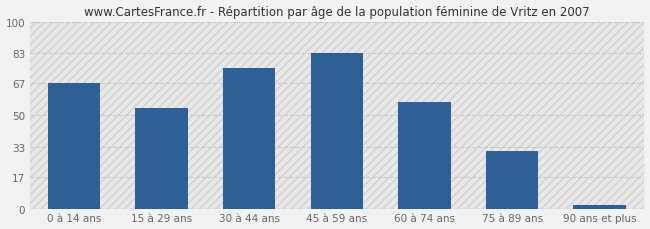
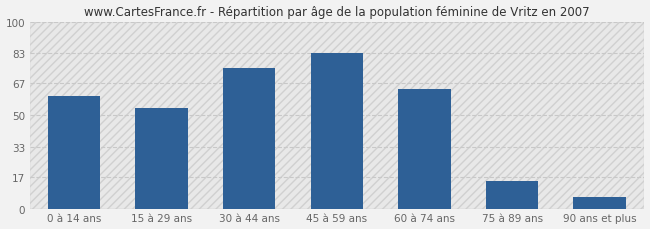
0 à 14 ans: 67 -> 60
60 à 74 ans: 57 -> 64
75 à 89 ans: 31 -> 15
90 ans et plus: 2 -> 6
